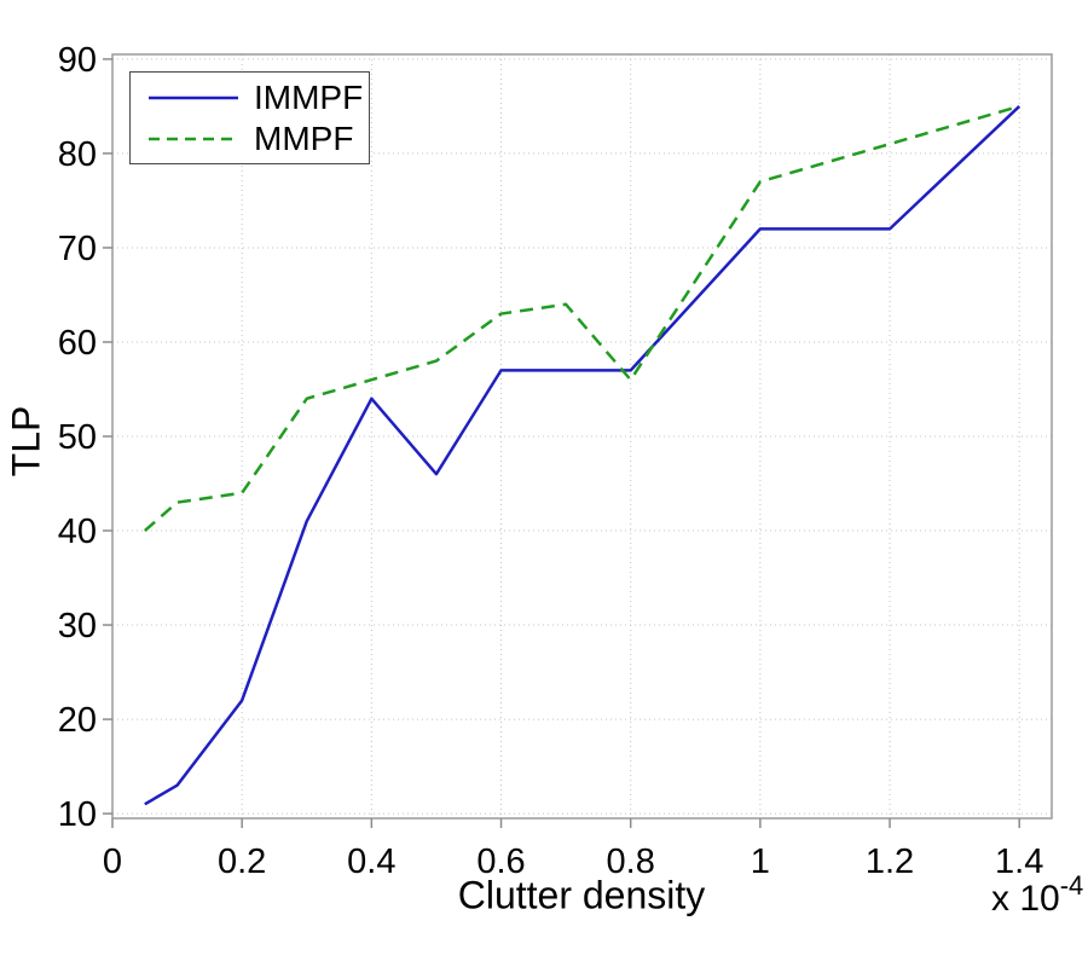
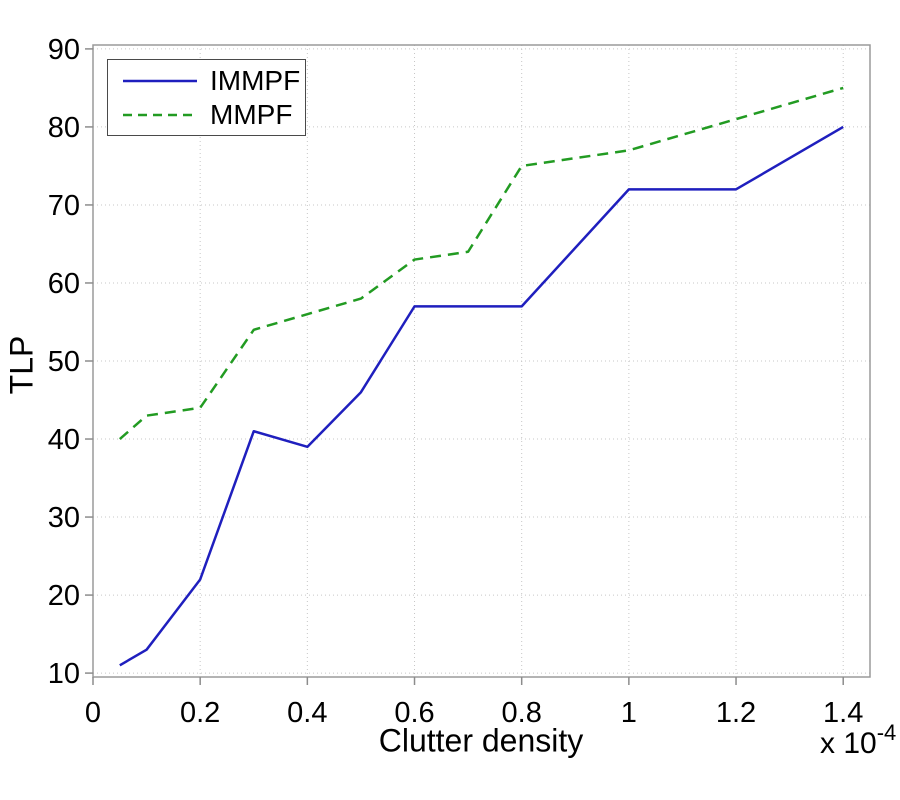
IMMPF/0.4: 54 -> 39
MMPF/0.8: 56 -> 75
IMMPF/1.4: 85 -> 80
